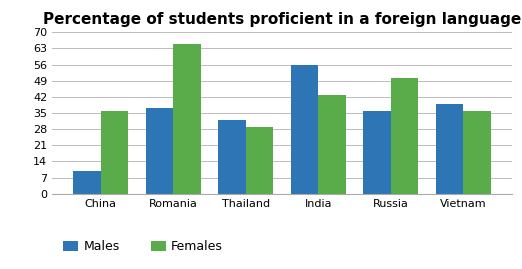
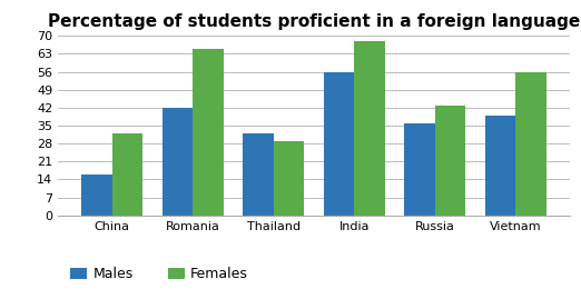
Males/China: 10 -> 16
Females/China: 36 -> 32
Males/Romania: 37 -> 42
Females/India: 43 -> 68
Females/Russia: 50 -> 43
Females/Vietnam: 36 -> 56
